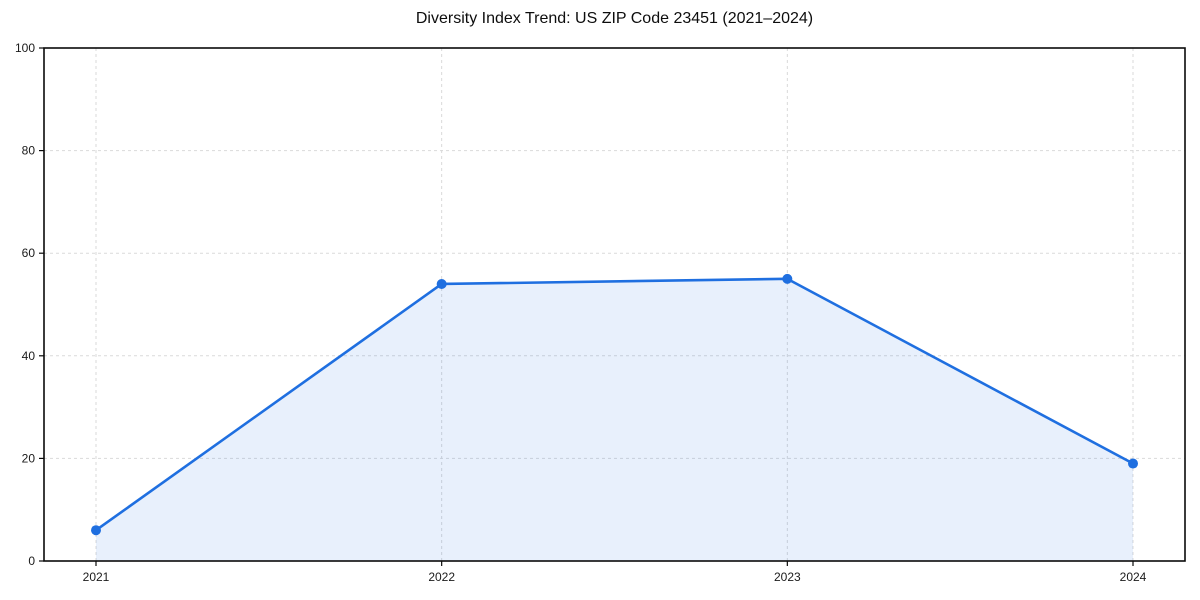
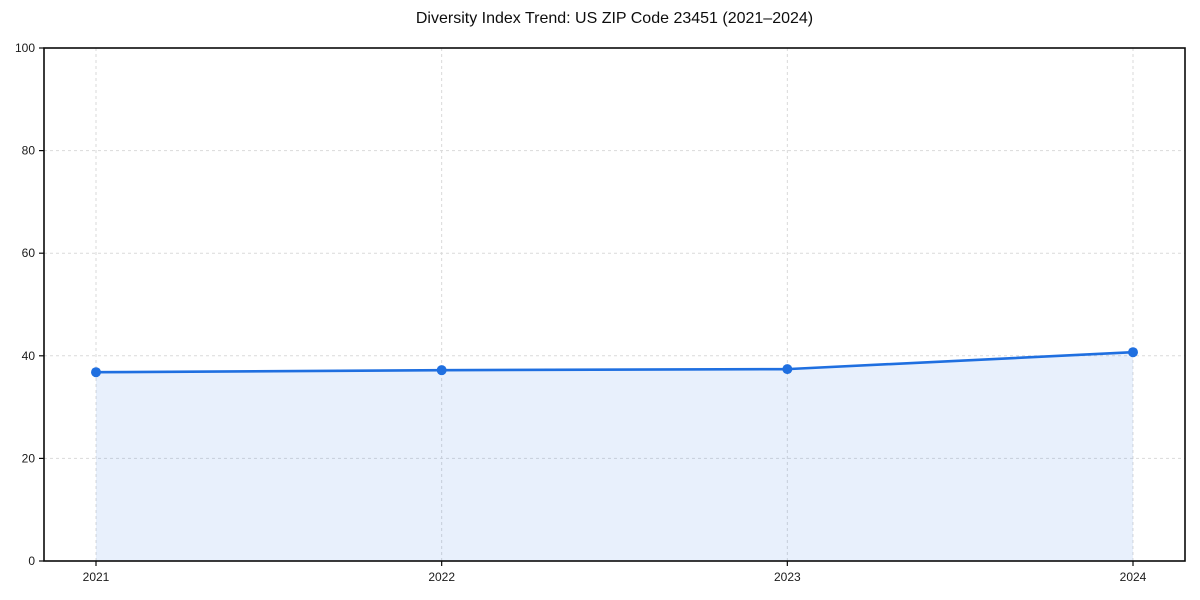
2021: 6 -> 37
2022: 54 -> 37
2023: 55 -> 37
2024: 19 -> 41
